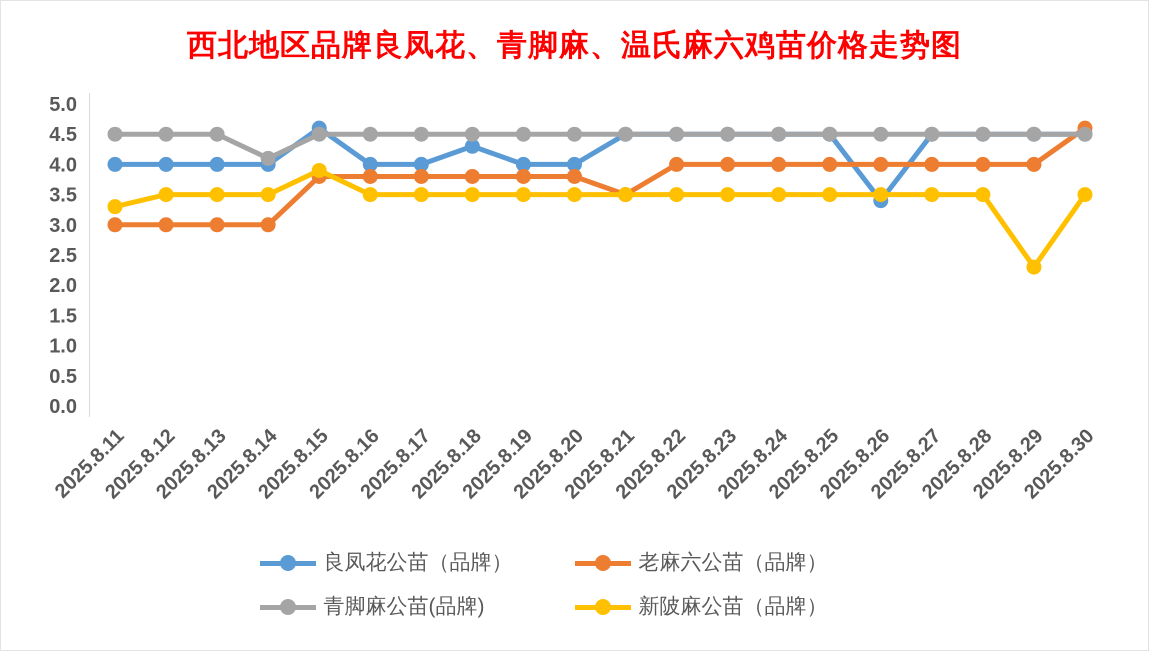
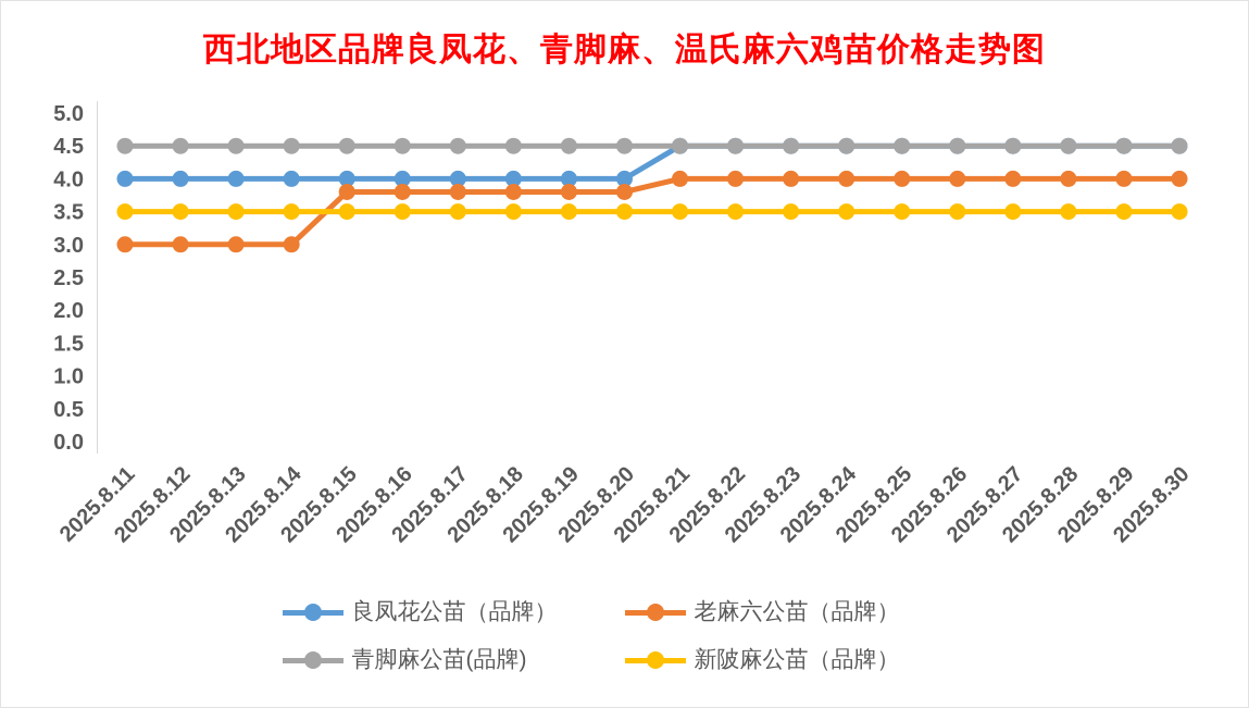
新陂麻公苗（品牌）/2025.8.11: 3.3 -> 3.5
青脚麻公苗(品牌)/2025.8.14: 4.1 -> 4.5
良凤花公苗（品牌）/2025.8.15: 4.6 -> 4.0
新陂麻公苗（品牌）/2025.8.15: 3.9 -> 3.5
良凤花公苗（品牌）/2025.8.18: 4.3 -> 4.0
老麻六公苗（品牌）/2025.8.21: 3.5 -> 4.0
良凤花公苗（品牌）/2025.8.26: 3.4 -> 4.5
新陂麻公苗（品牌）/2025.8.29: 2.3 -> 3.5
老麻六公苗（品牌）/2025.8.30: 4.6 -> 4.0
